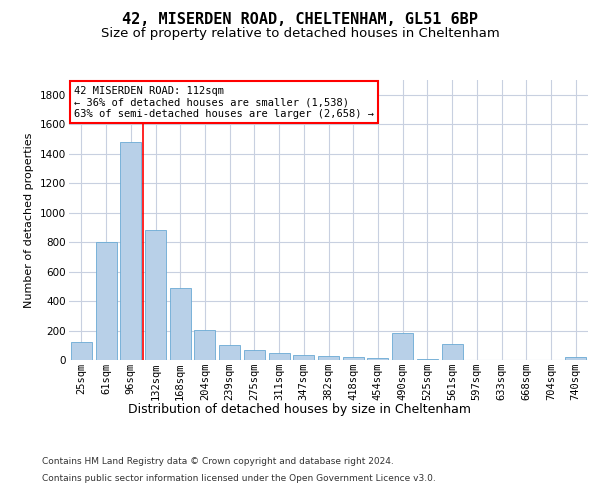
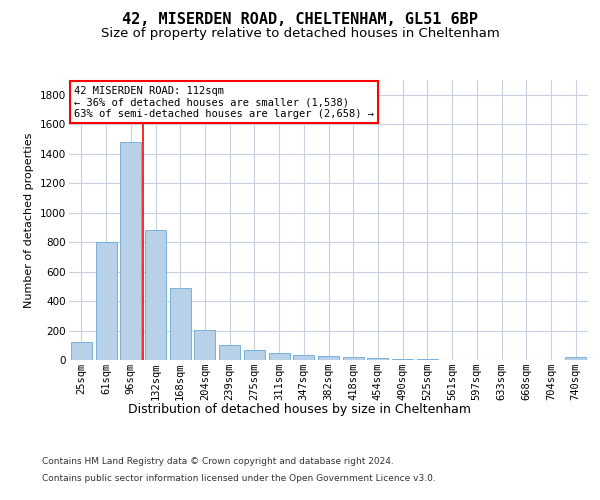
490sqm: 180 -> 0
561sqm: 110 -> 0
